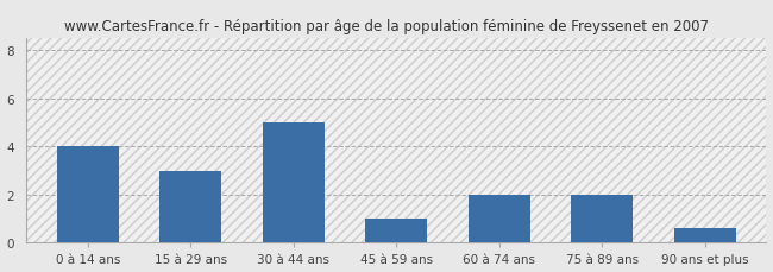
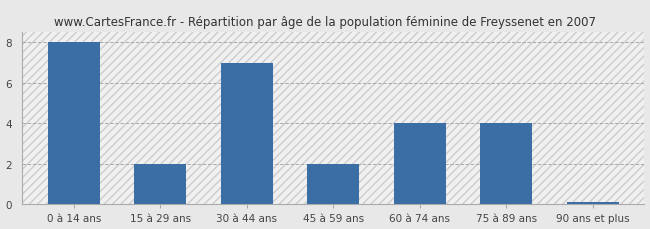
0 à 14 ans: 4.0 -> 8.0
15 à 29 ans: 3.0 -> 2.0
30 à 44 ans: 5.0 -> 7.0
45 à 59 ans: 1.0 -> 2.0
60 à 74 ans: 2.0 -> 4.0
75 à 89 ans: 2.0 -> 4.0
90 ans et plus: 0.6 -> 0.1
